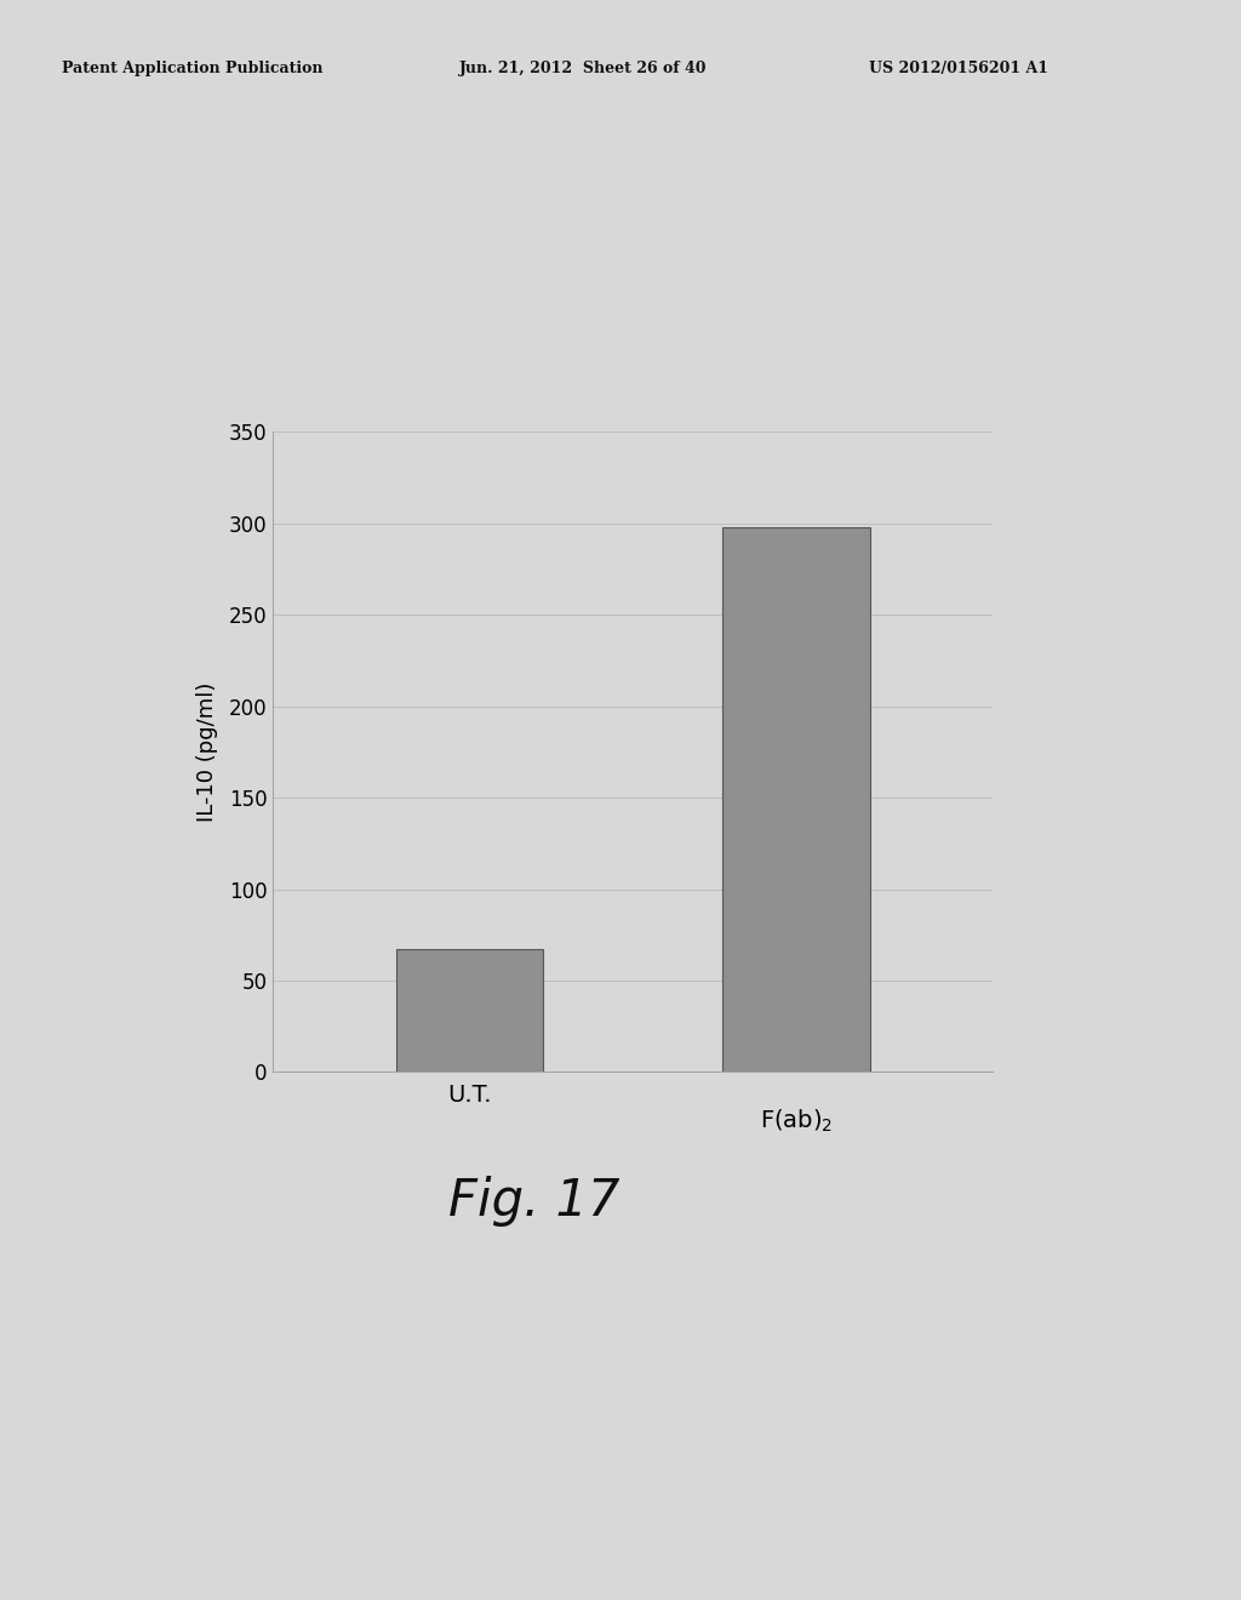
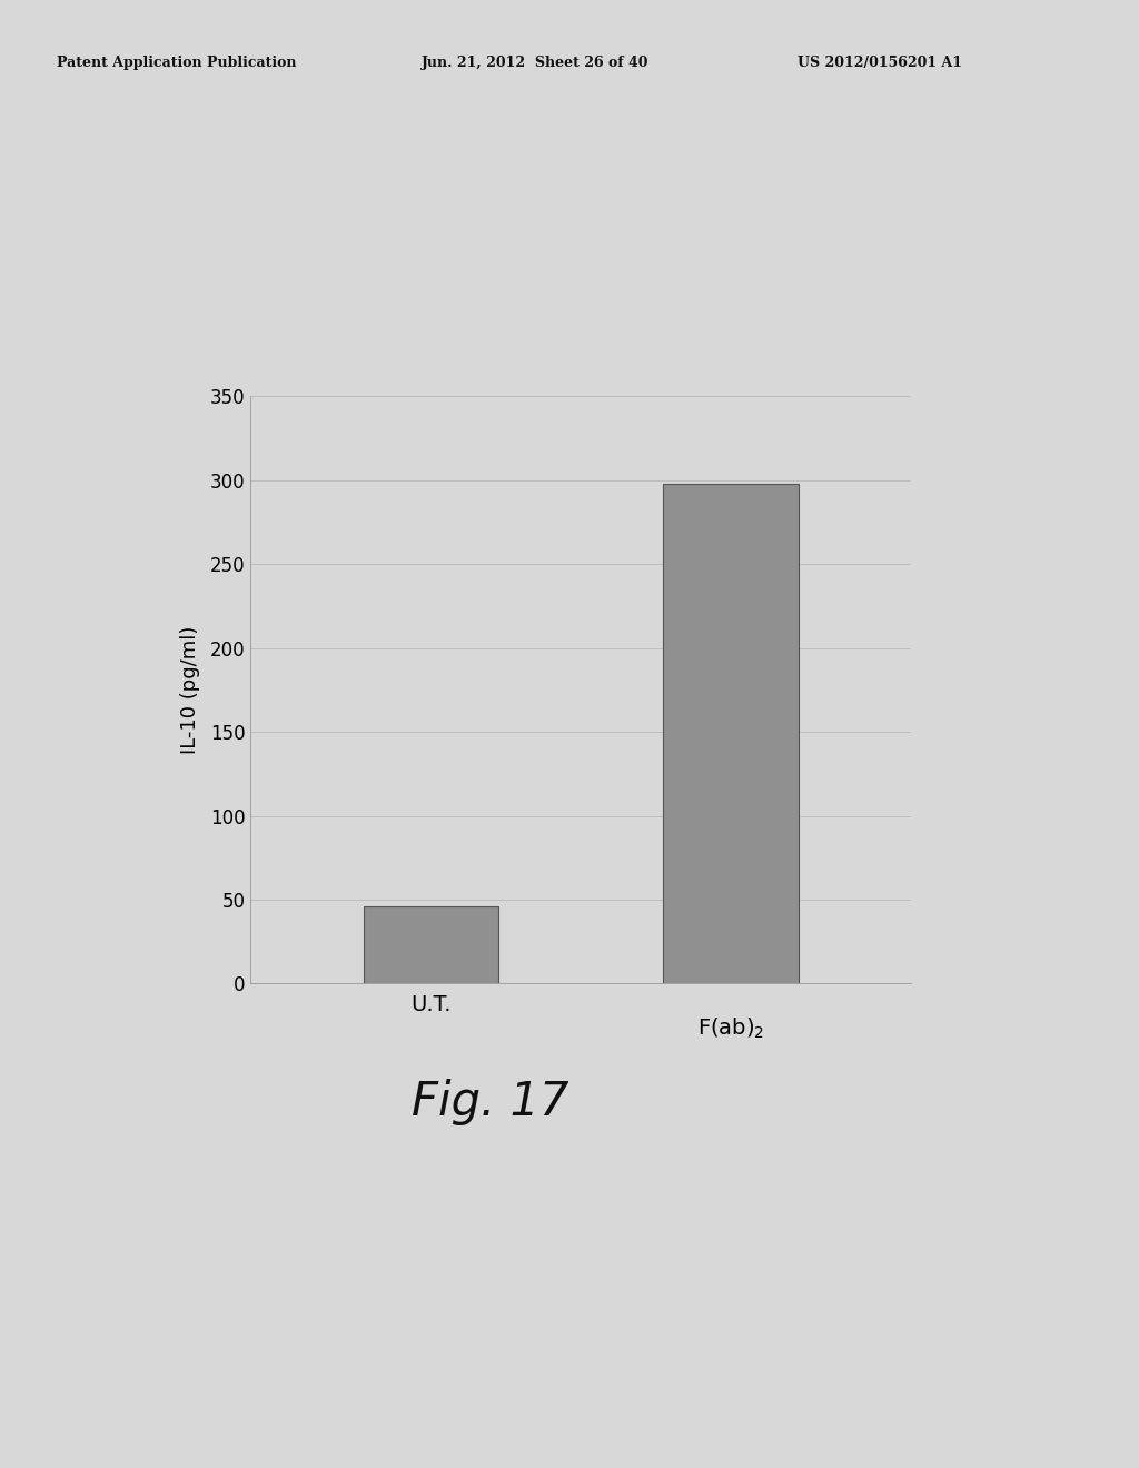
U.T.: 67 -> 46
